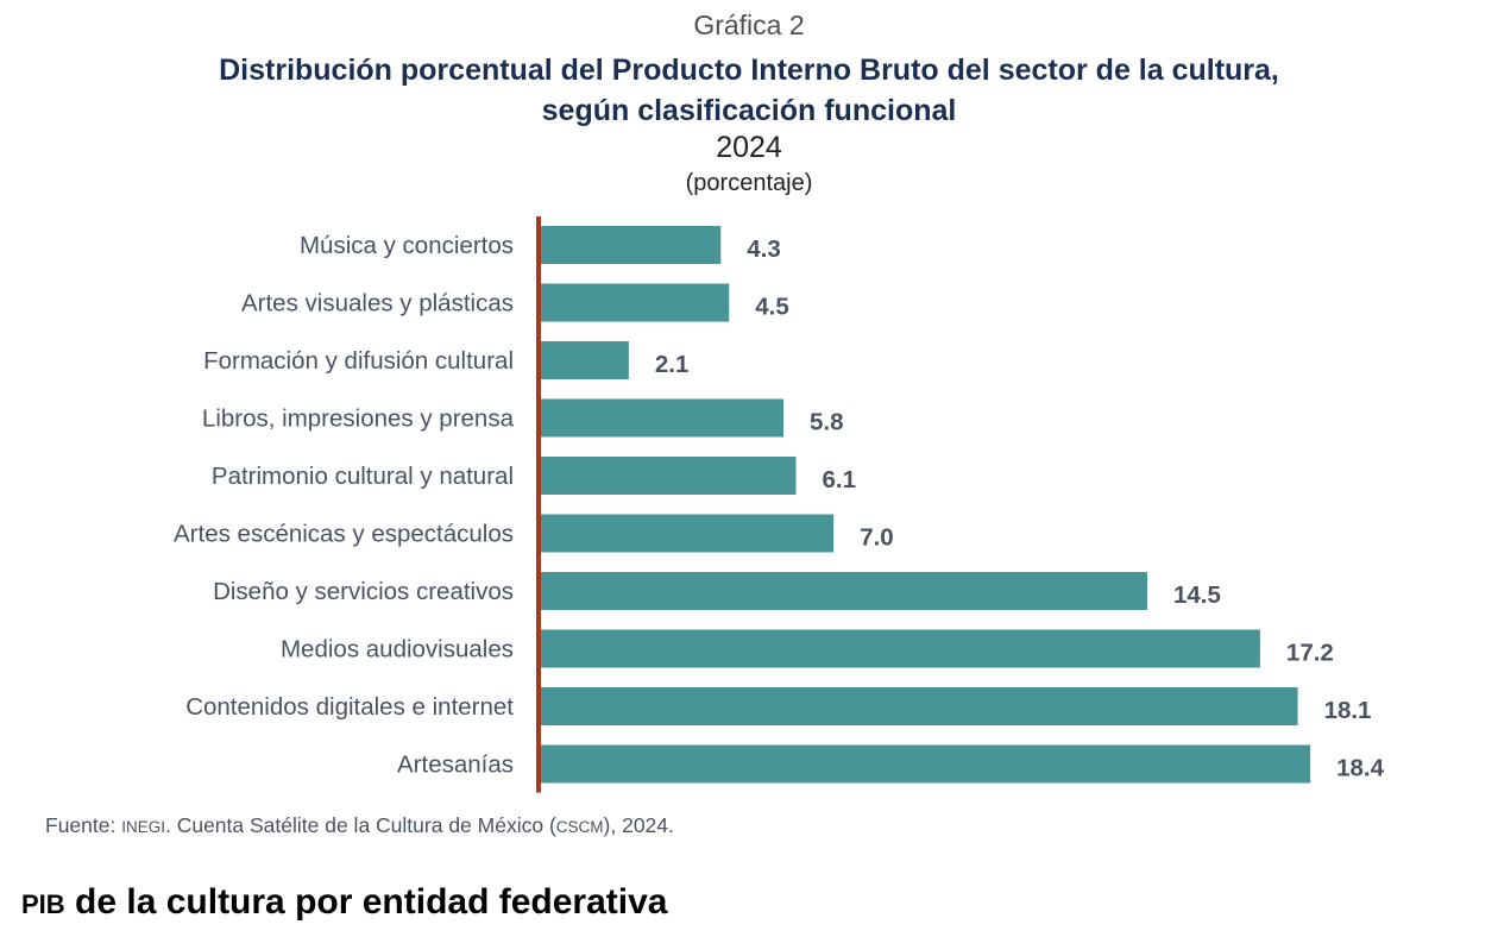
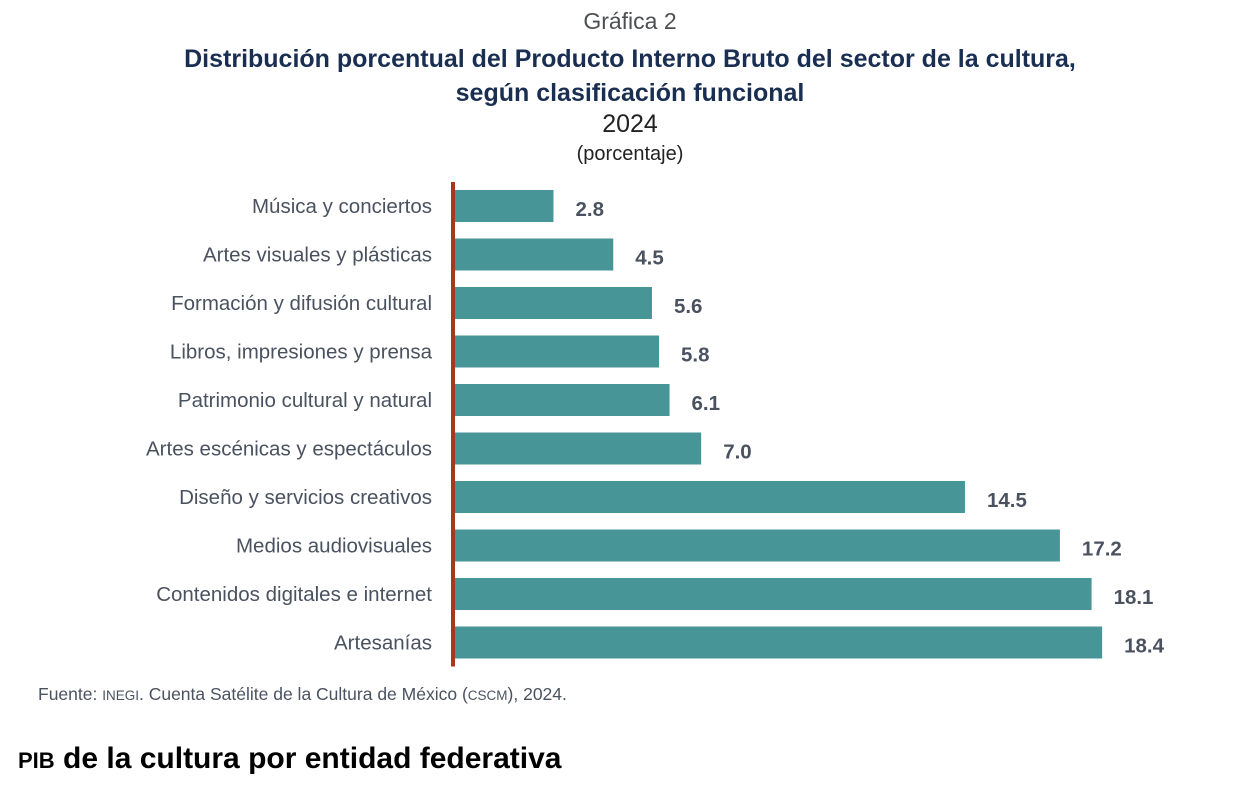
Música y conciertos: 4.3 -> 2.8
Formación y difusión cultural: 2.1 -> 5.6
